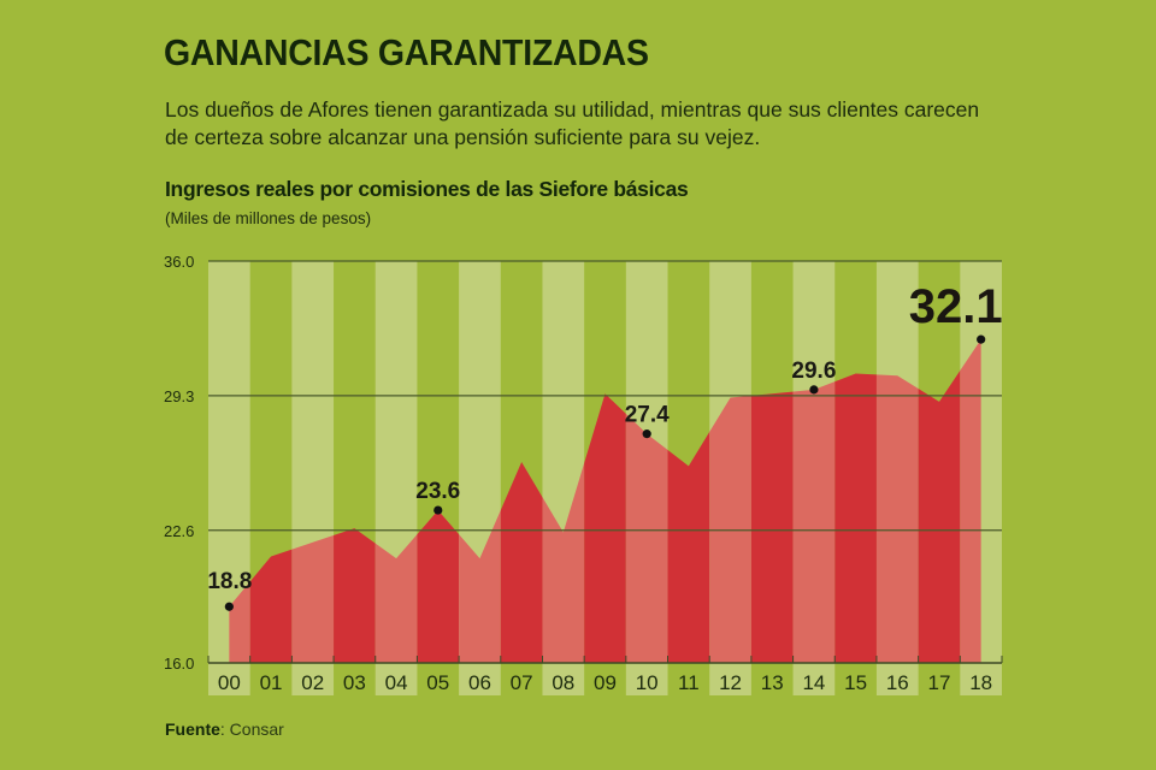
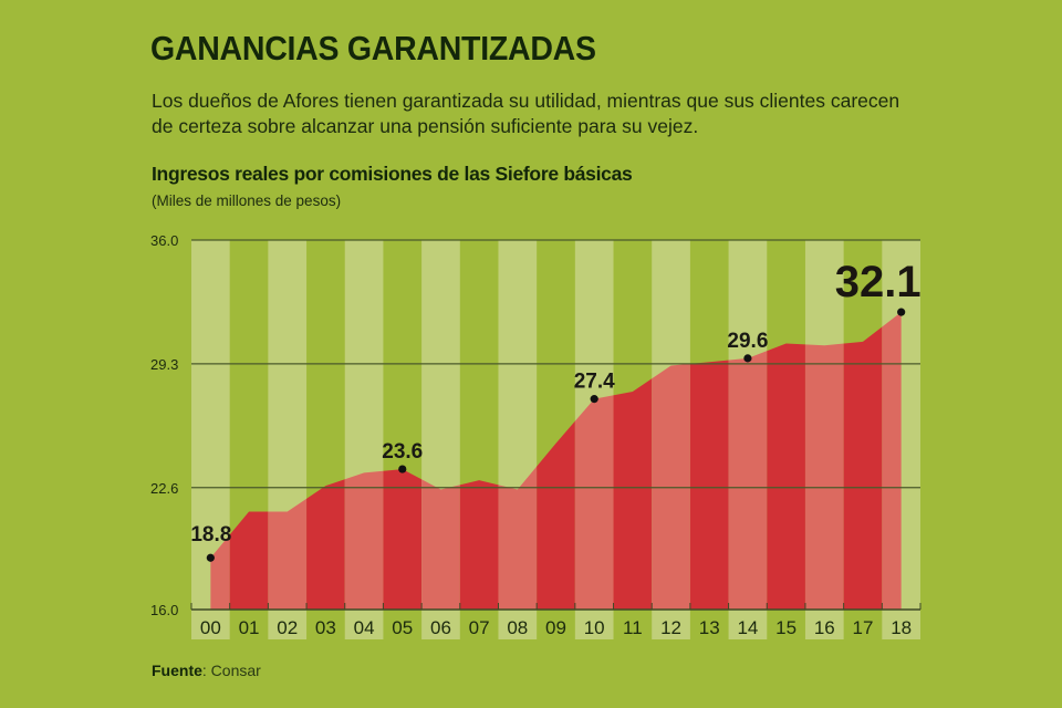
02: 22.0 -> 21.3
04: 21.2 -> 23.4
06: 21.2 -> 22.5
07: 26.0 -> 23.0
09: 29.4 -> 25.0
11: 25.8 -> 27.8
17: 29.0 -> 30.5
